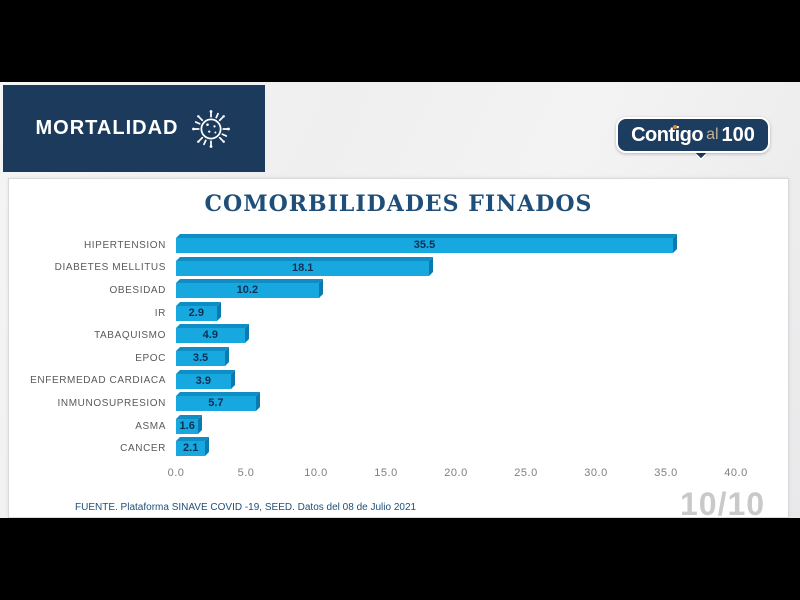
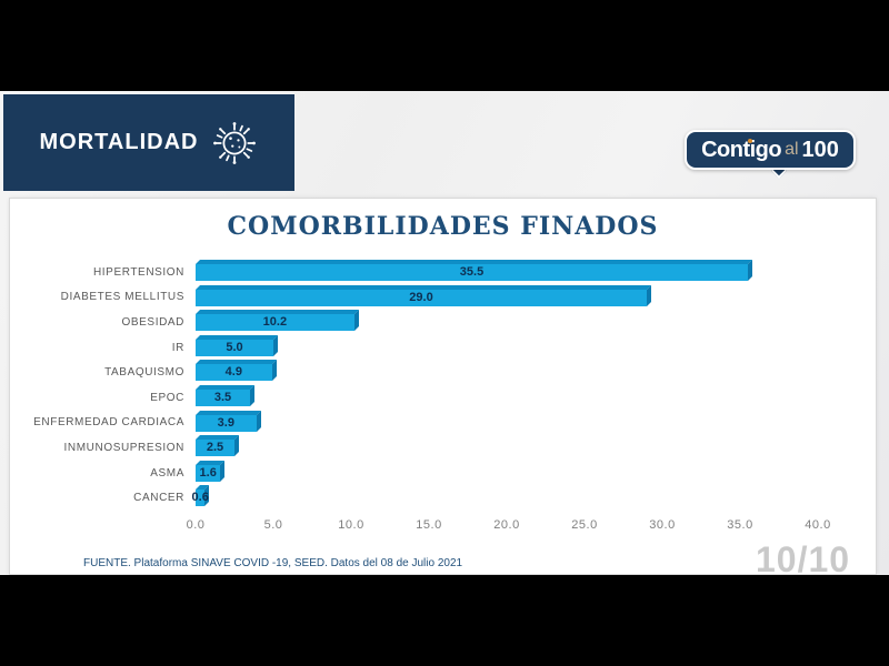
DIABETES MELLITUS: 18.1 -> 29.0
IR: 2.9 -> 5.0
INMUNOSUPRESION: 5.7 -> 2.5
CANCER: 2.1 -> 0.6
